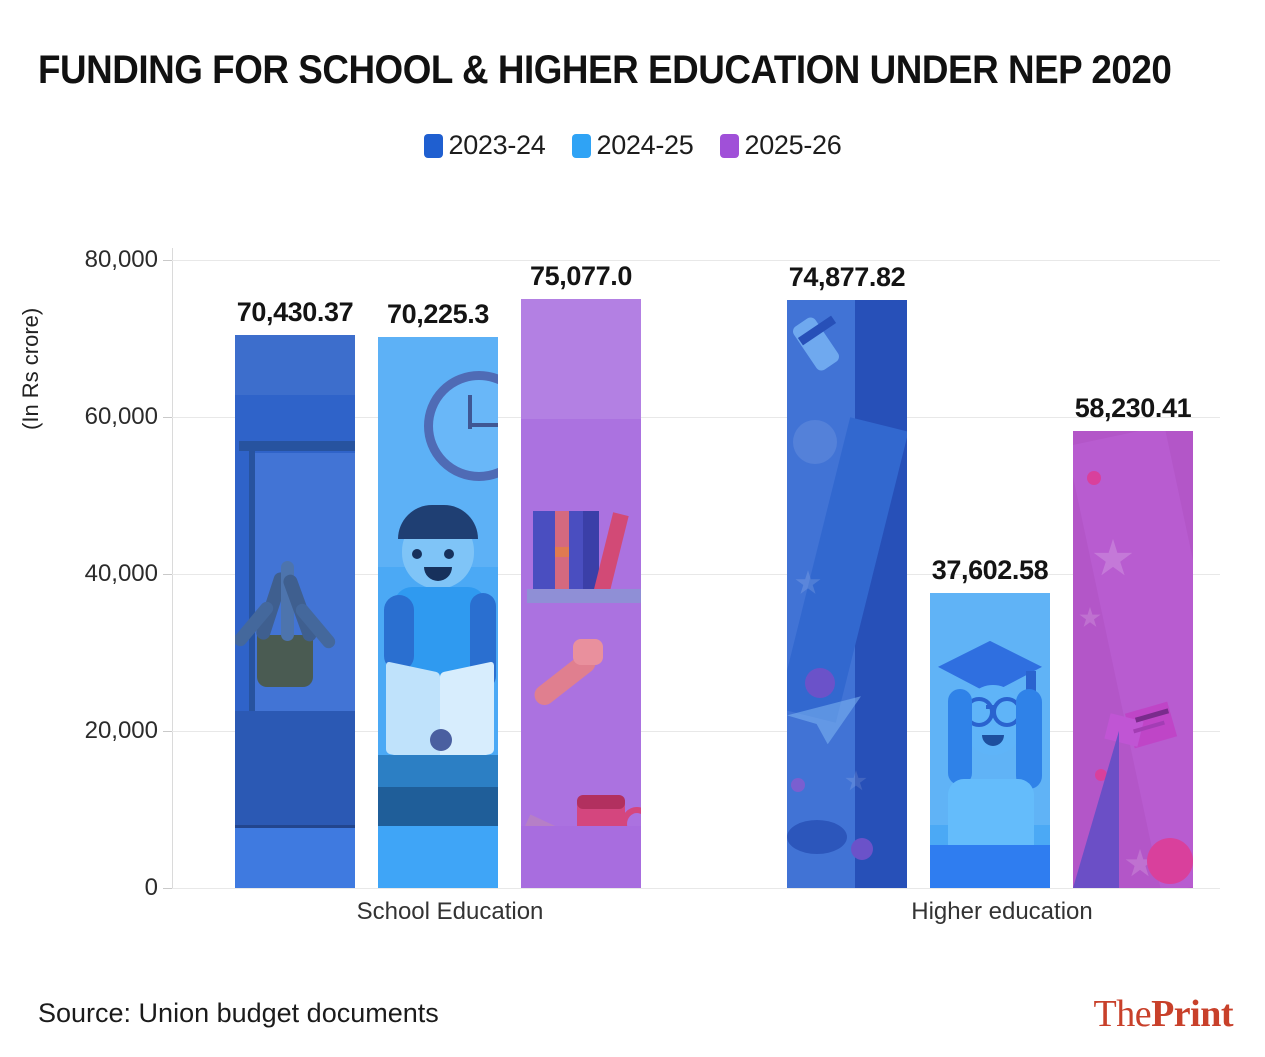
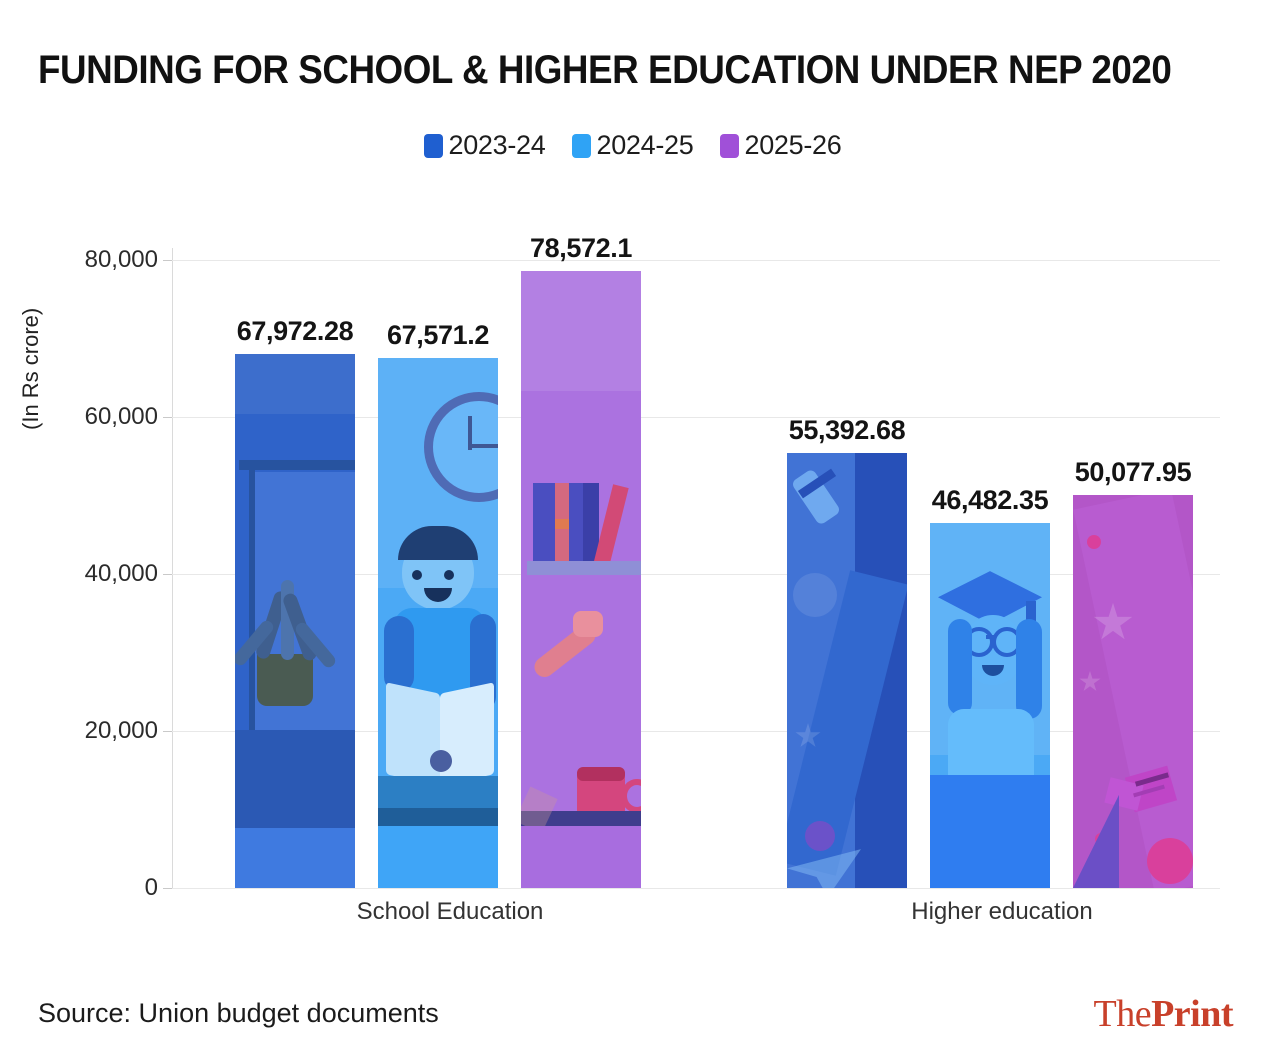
2023-24/School Education: 70,430.37 -> 67,972.28
2024-25/School Education: 70,225.3 -> 67,571.2
2025-26/School Education: 75,077.0 -> 78,572.1
2023-24/Higher education: 74,877.82 -> 55,392.68
2024-25/Higher education: 37,602.58 -> 46,482.35
2025-26/Higher education: 58,230.41 -> 50,077.95
